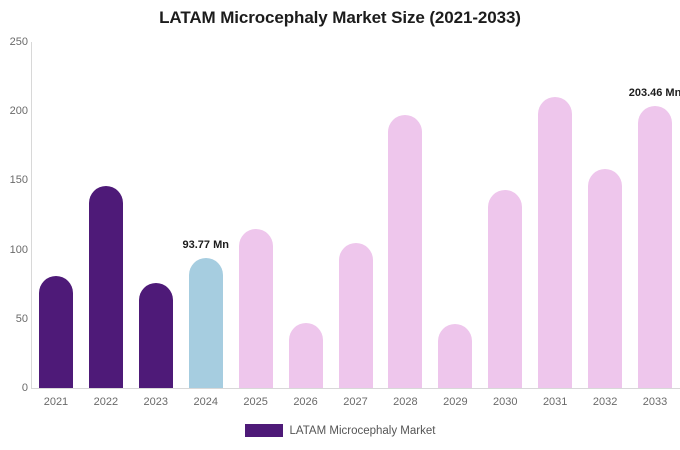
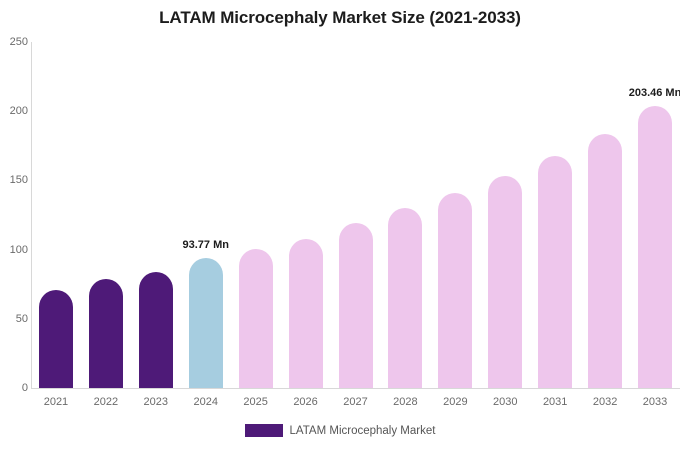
2021: 81 -> 70
2022: 146 -> 78
2023: 76 -> 84
2025: 115 -> 100
2026: 47 -> 108
2027: 105 -> 120
2028: 197 -> 130
2029: 46 -> 141
2030: 143 -> 154
2031: 210 -> 168
2032: 158 -> 184
